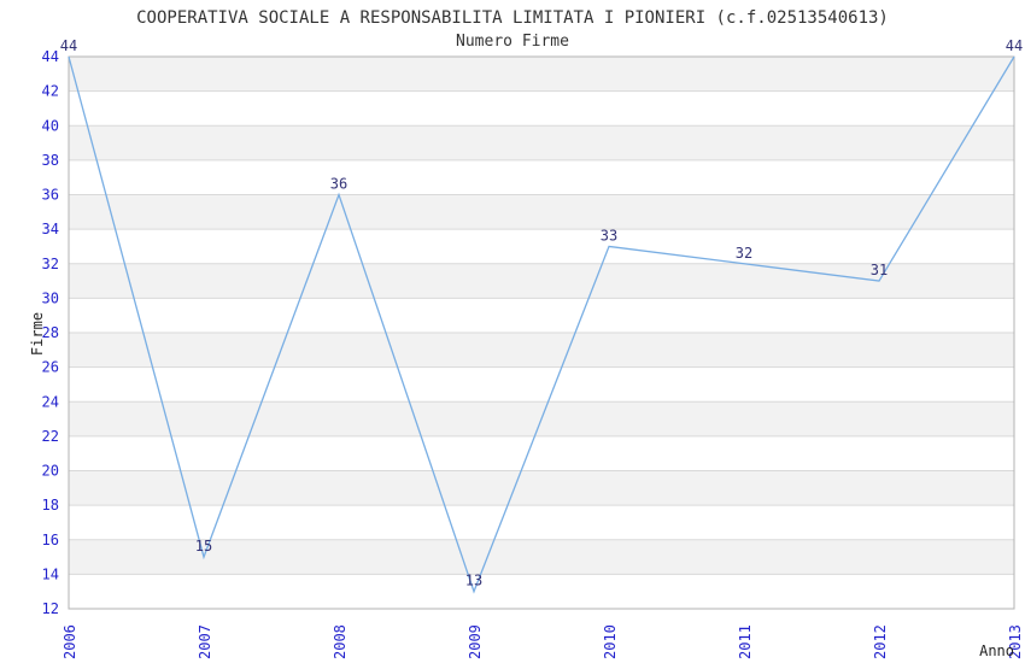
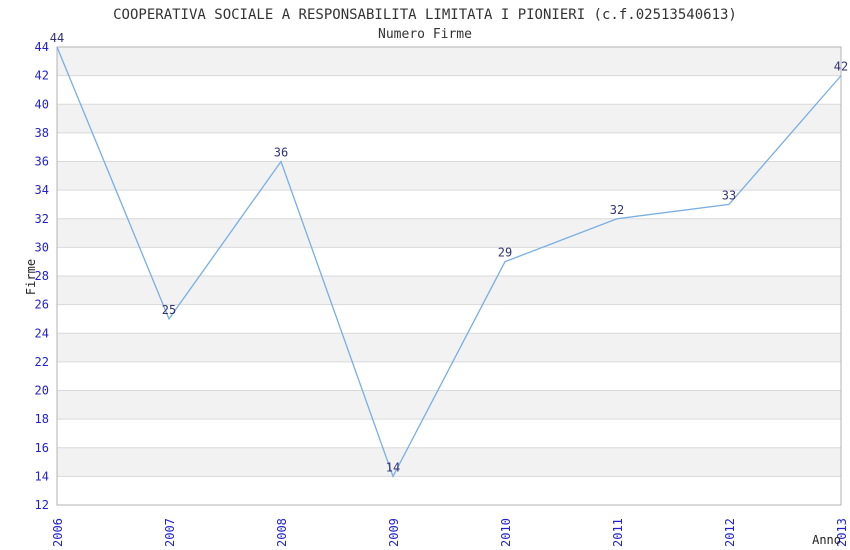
2007: 15 -> 25
2009: 13 -> 14
2010: 33 -> 29
2012: 31 -> 33
2013: 44 -> 42
